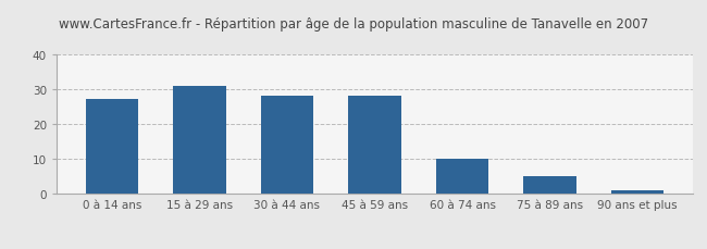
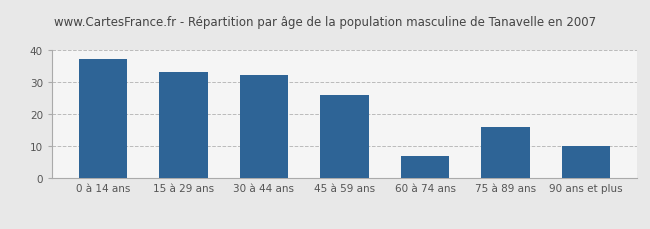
0 à 14 ans: 27 -> 37
15 à 29 ans: 31 -> 33
30 à 44 ans: 28 -> 32
45 à 59 ans: 28 -> 26
60 à 74 ans: 10 -> 7
75 à 89 ans: 5 -> 16
90 ans et plus: 1 -> 10
